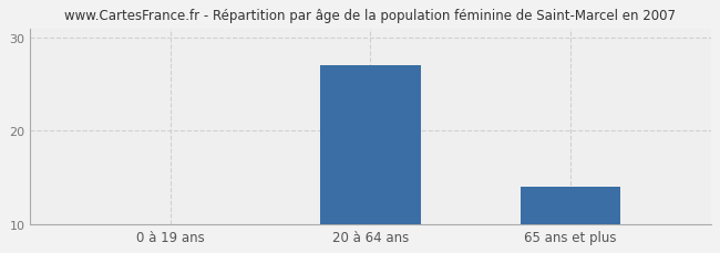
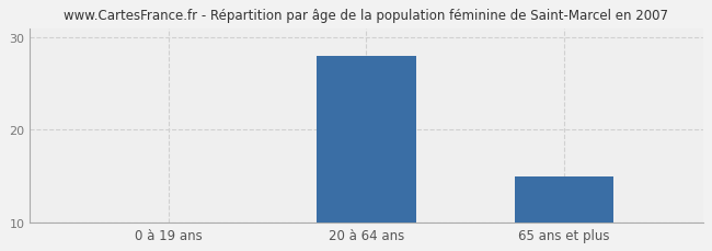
20 à 64 ans: 27 -> 28
65 ans et plus: 14 -> 15
